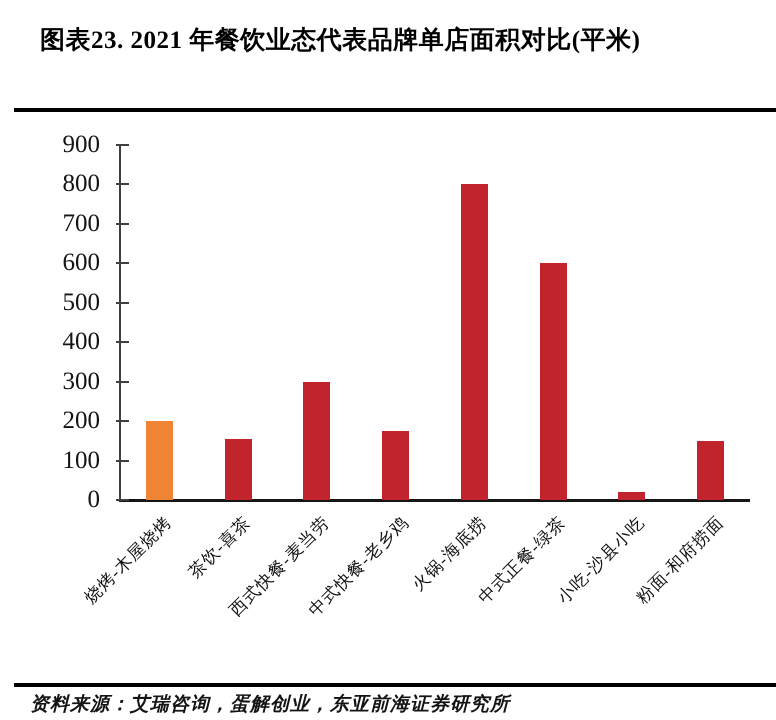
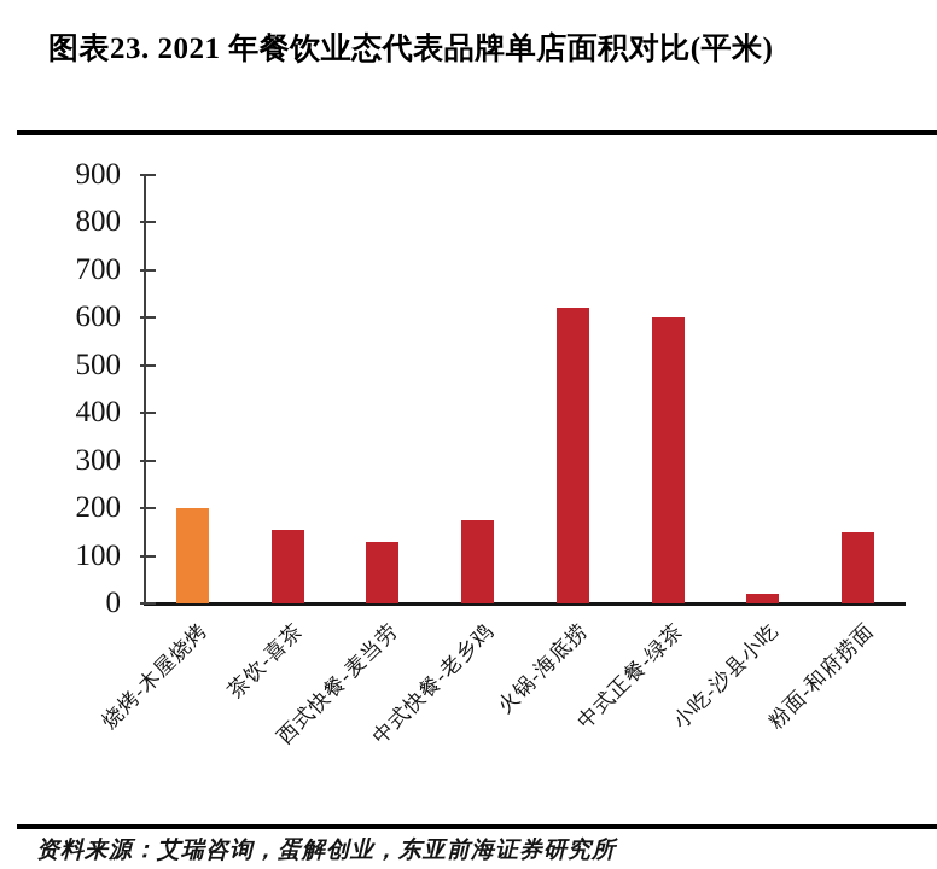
西式快餐-麦当劳: 300 -> 130
火锅-海底捞: 800 -> 620
